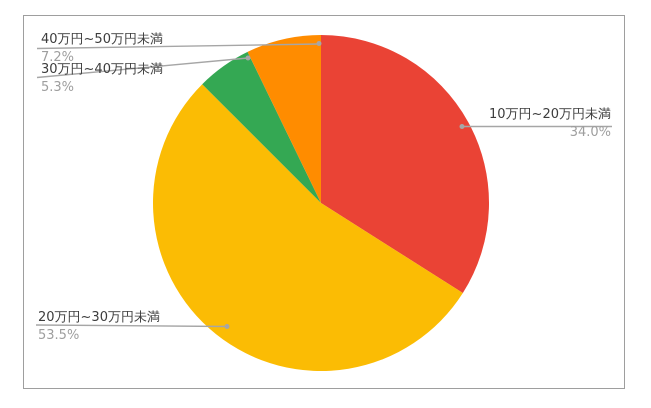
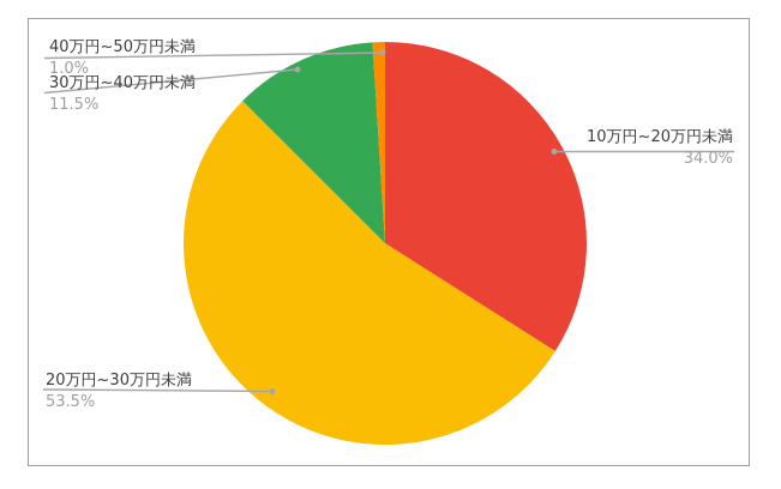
30万円~40万円未満: 5.3% -> 11.5%
40万円~50万円未満: 7.2% -> 1.0%
